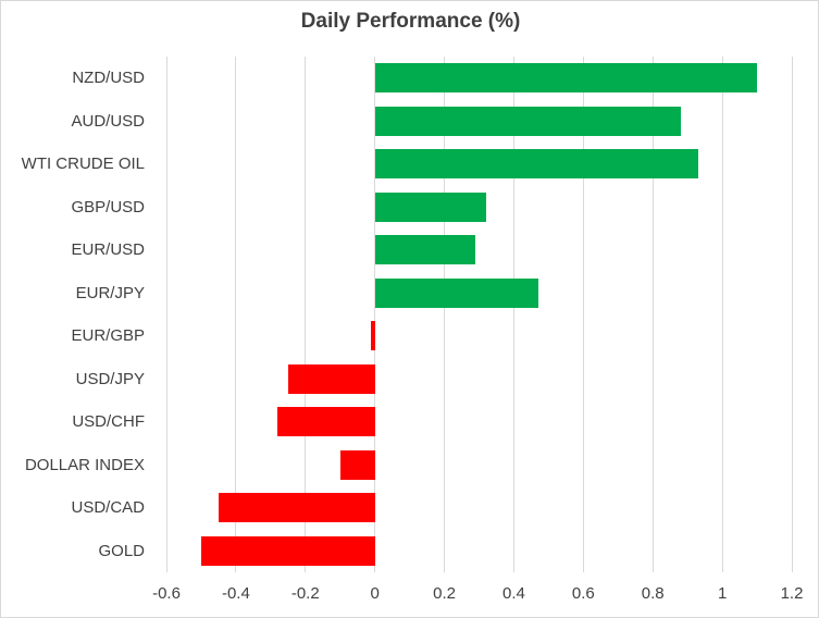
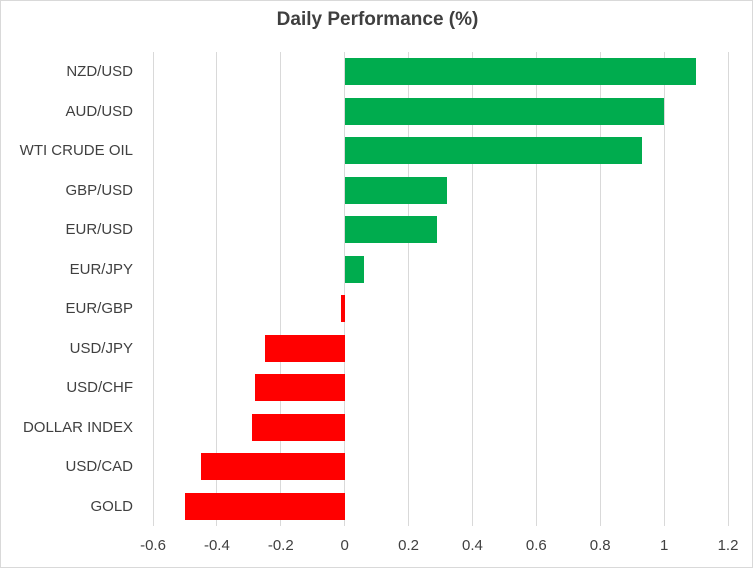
AUD/USD: 0.88 -> 1.00
EUR/JPY: 0.47 -> 0.06
DOLLAR INDEX: -0.10 -> -0.29
